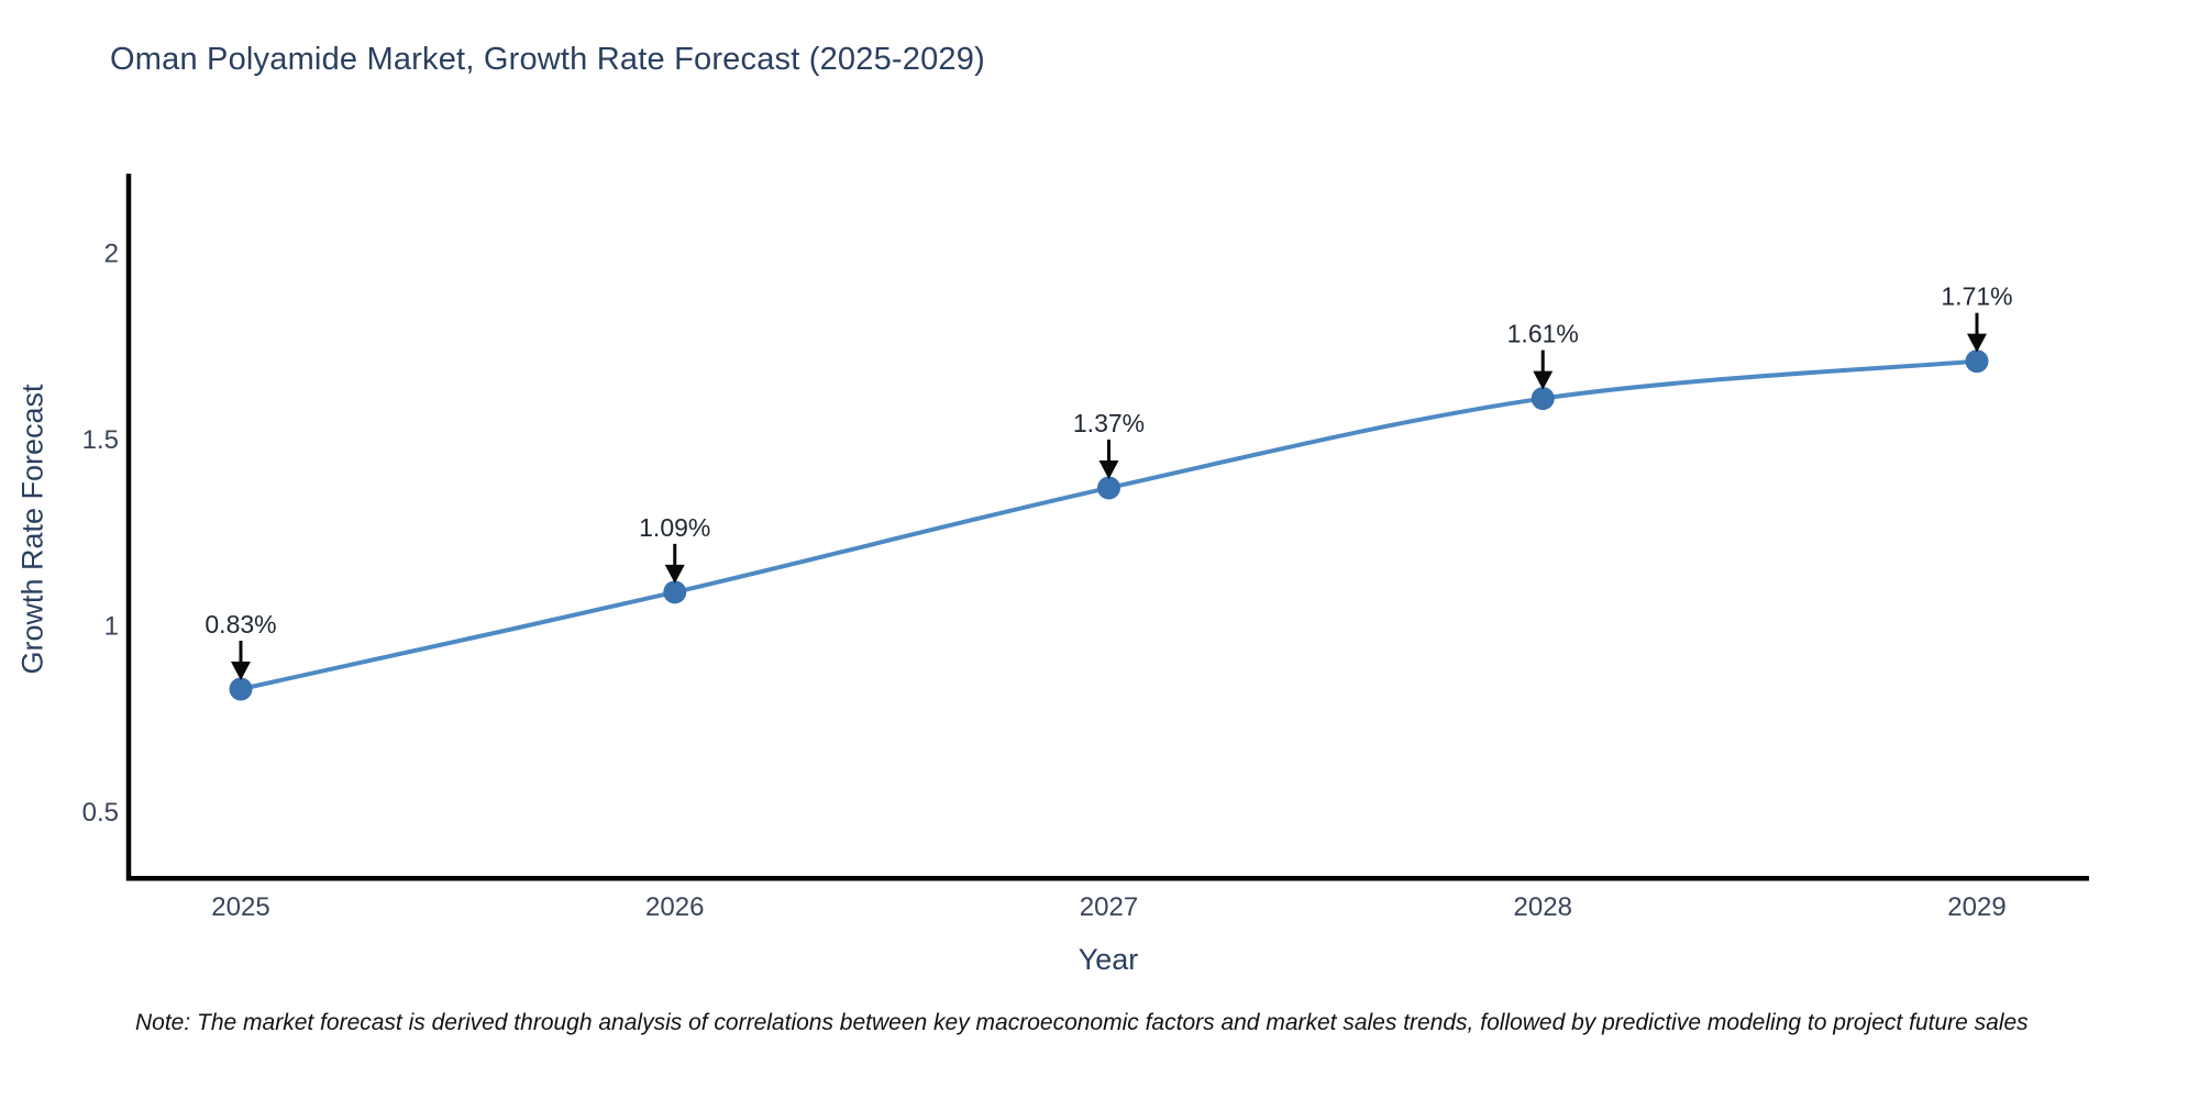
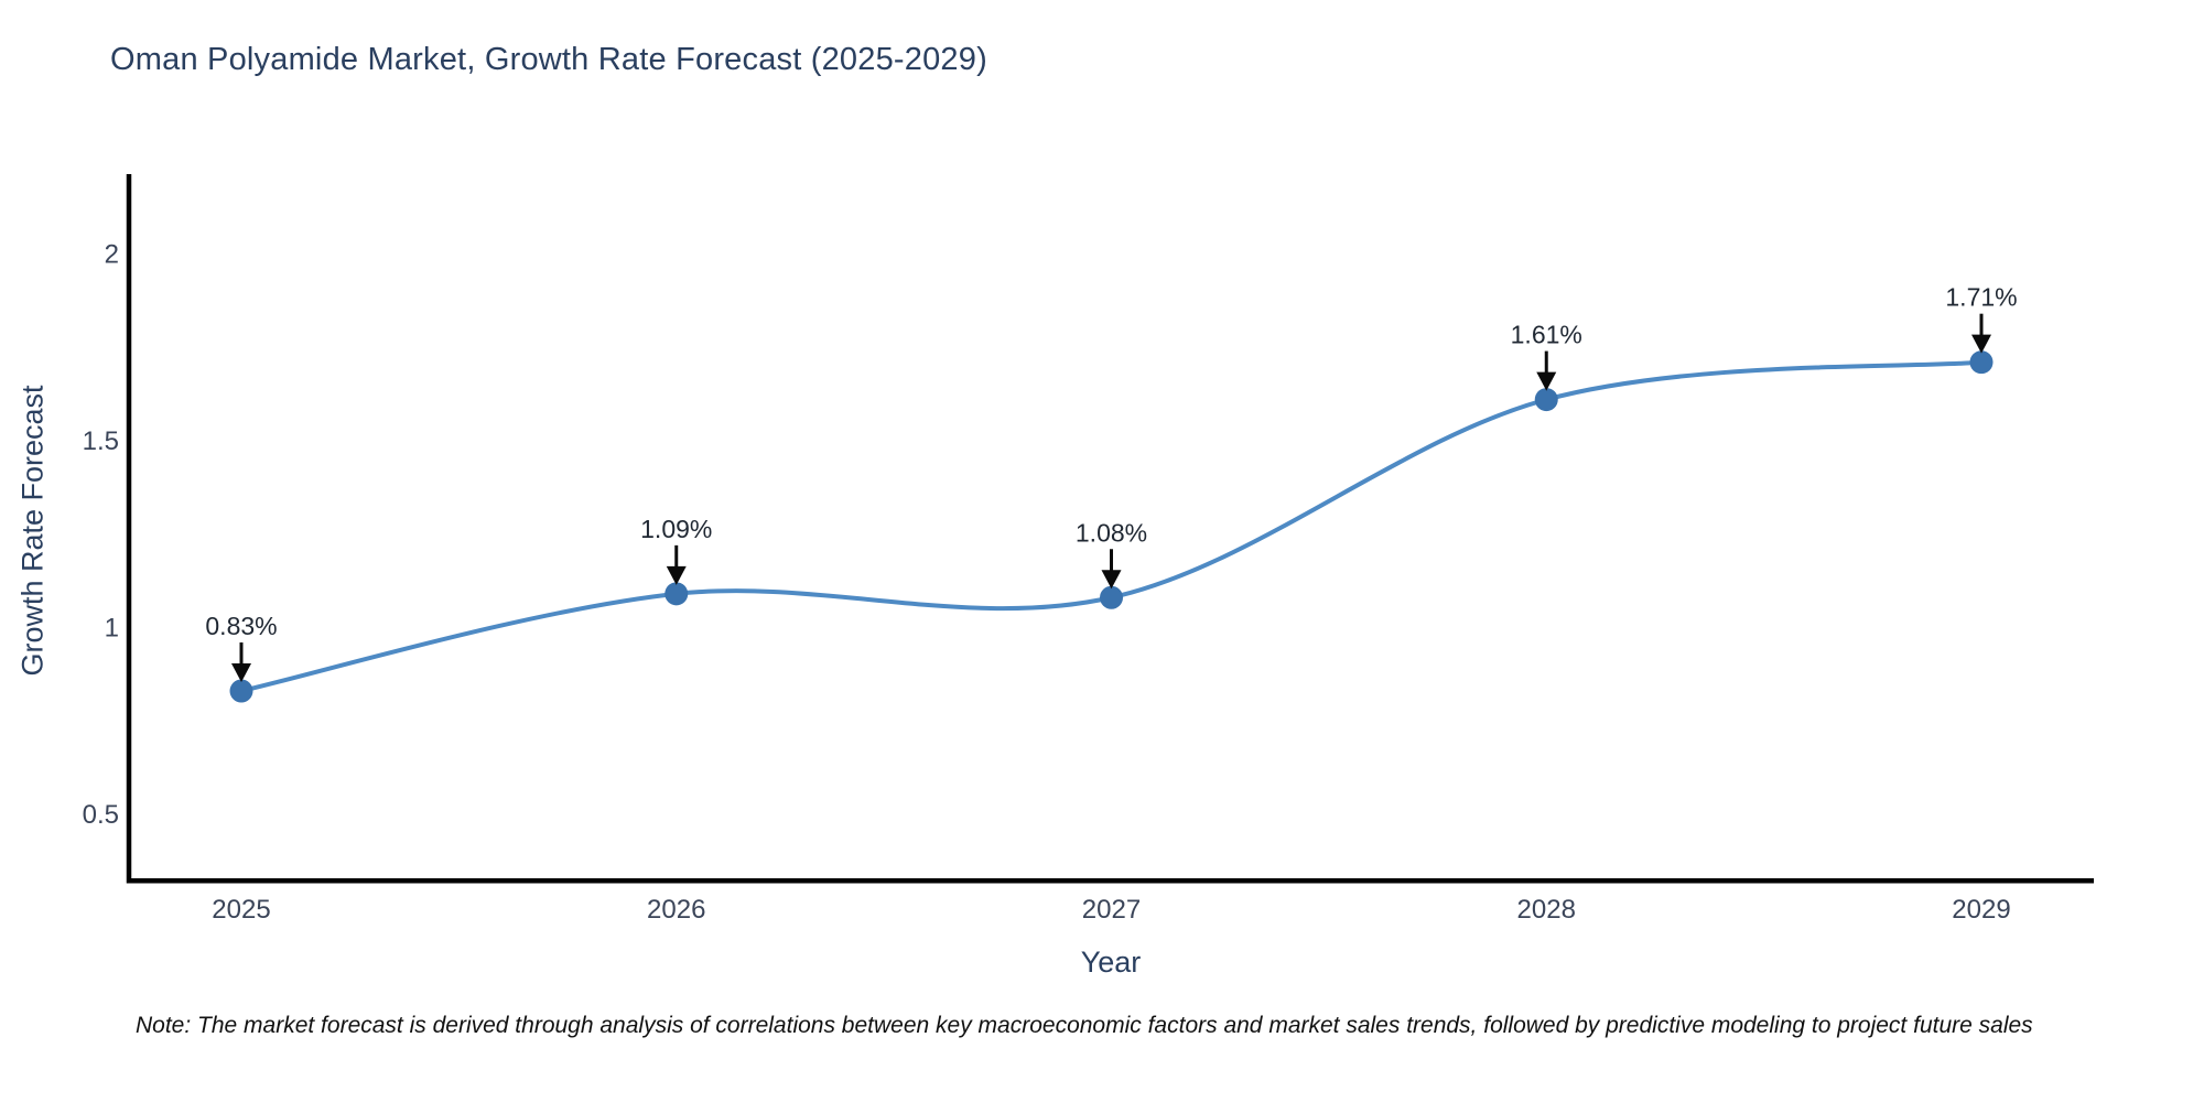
2027: 1.37% -> 1.08%
